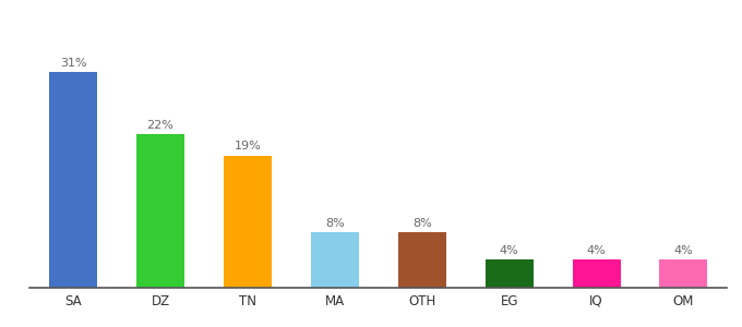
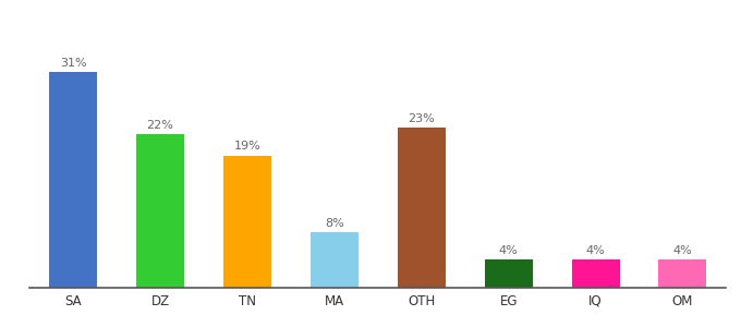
OTH: 8% -> 23%
